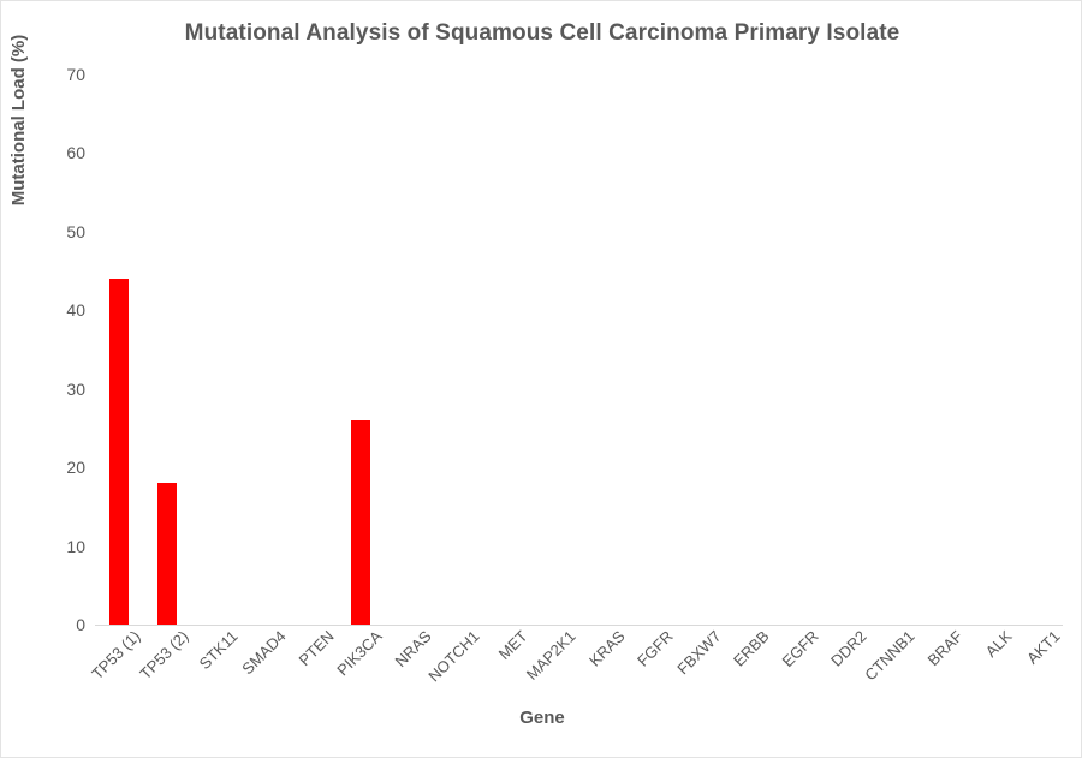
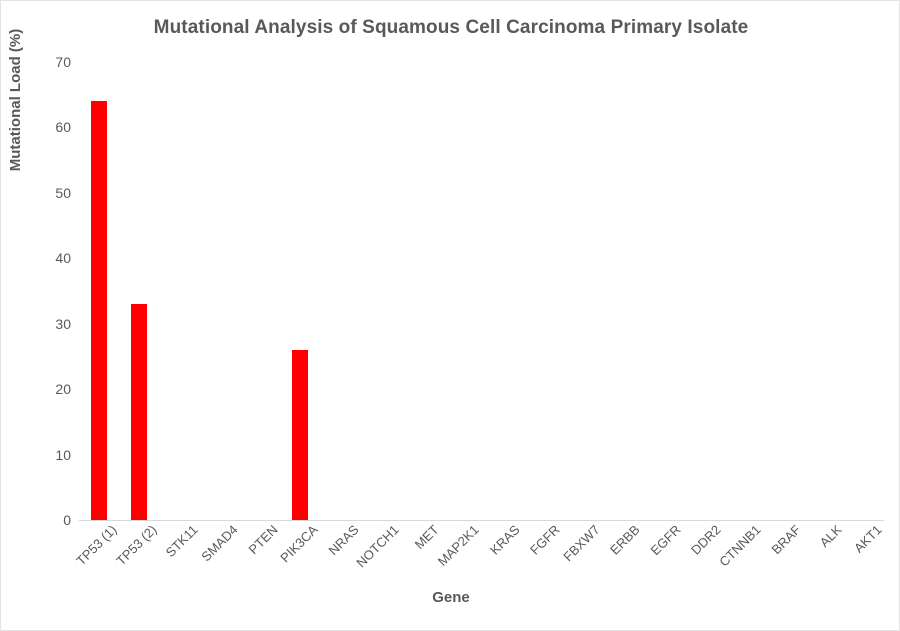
TP53 (1): 44 -> 64
TP53 (2): 18 -> 33
